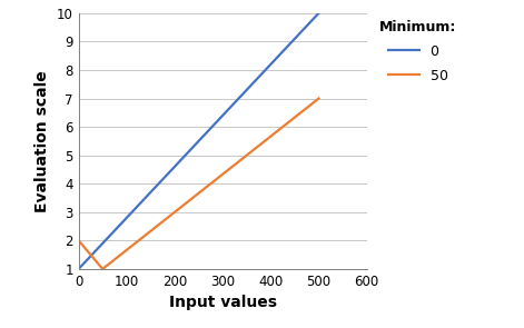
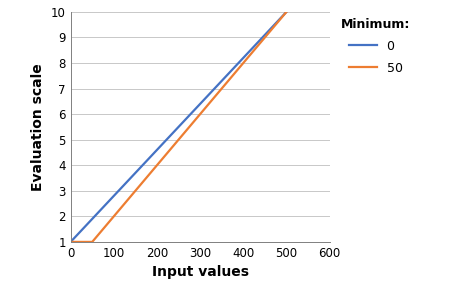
0: 2 -> 1
500: 7 -> 10
